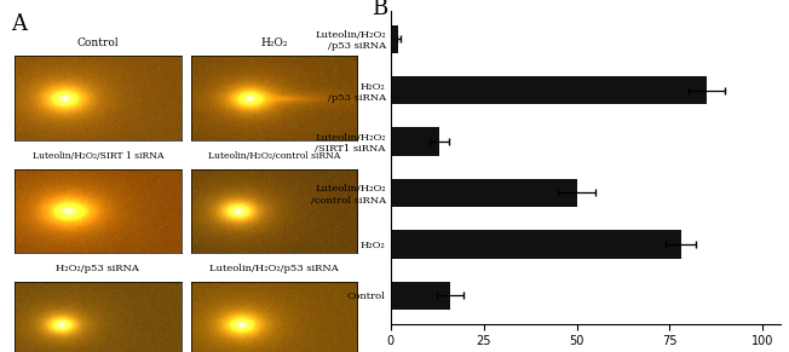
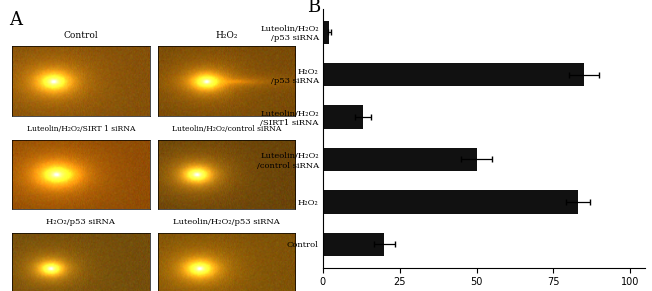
H₂O₂: 78 -> 83
Control: 16 -> 20
